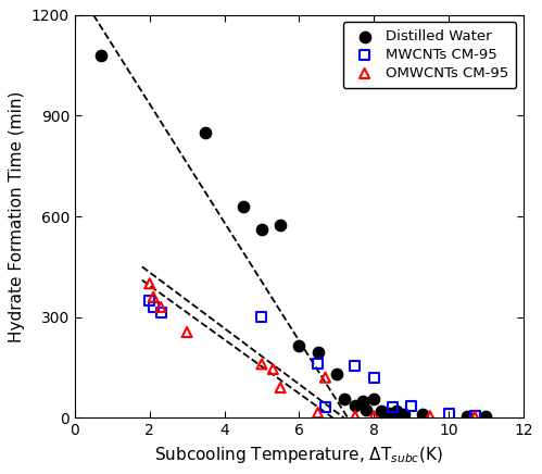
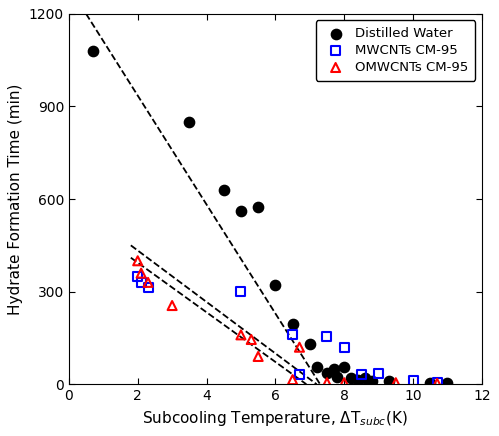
Distilled Water/6: 215 -> 320
